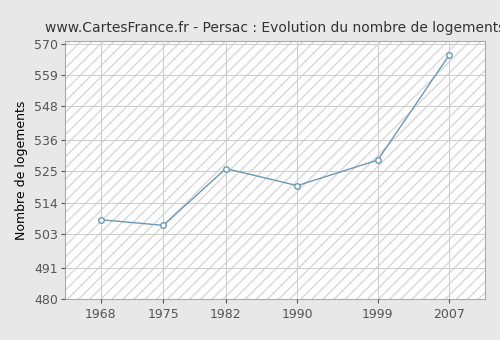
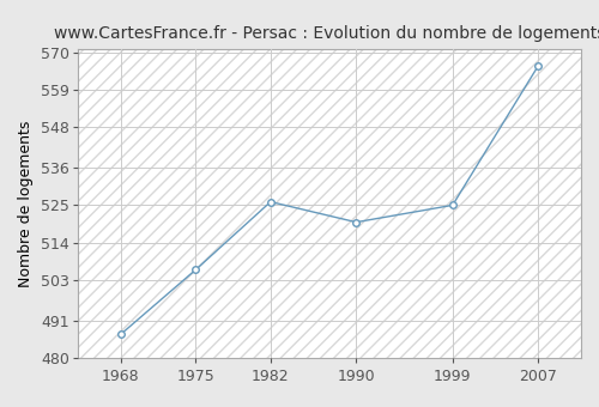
1968: 508 -> 487
1999: 529 -> 525
